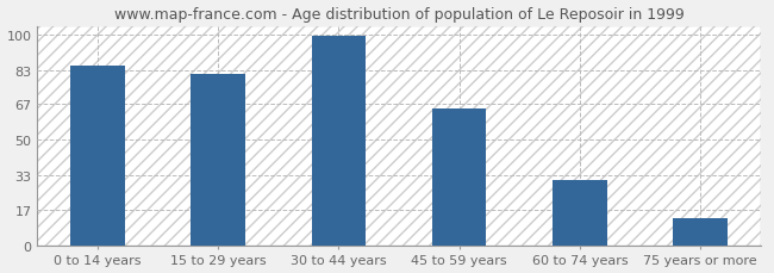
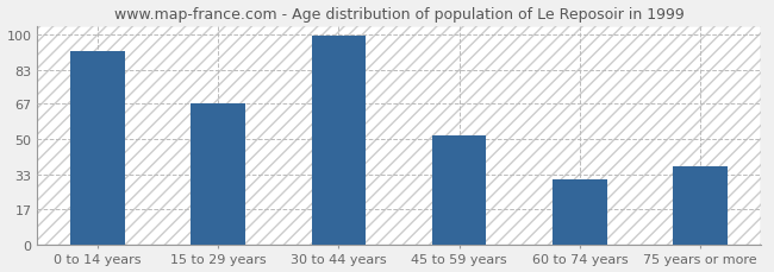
0 to 14 years: 85 -> 92
15 to 29 years: 81 -> 67
45 to 59 years: 65 -> 52
75 years or more: 13 -> 37
